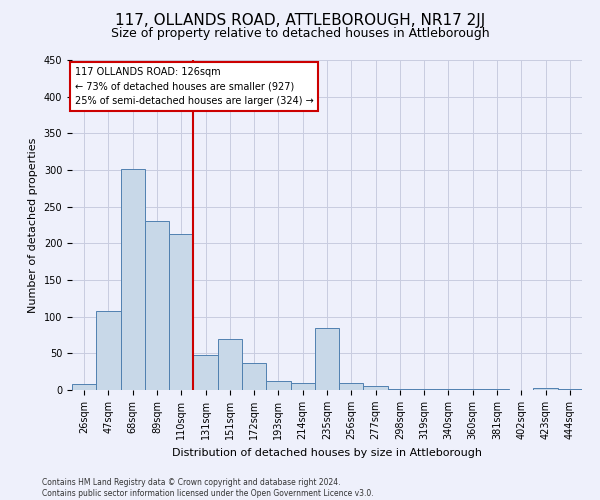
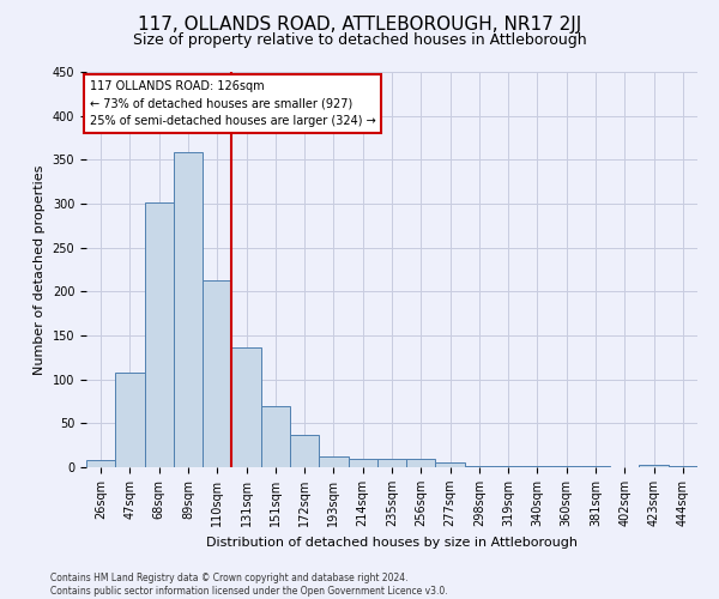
89sqm: 230 -> 359
131sqm: 48 -> 136
235sqm: 84 -> 9
